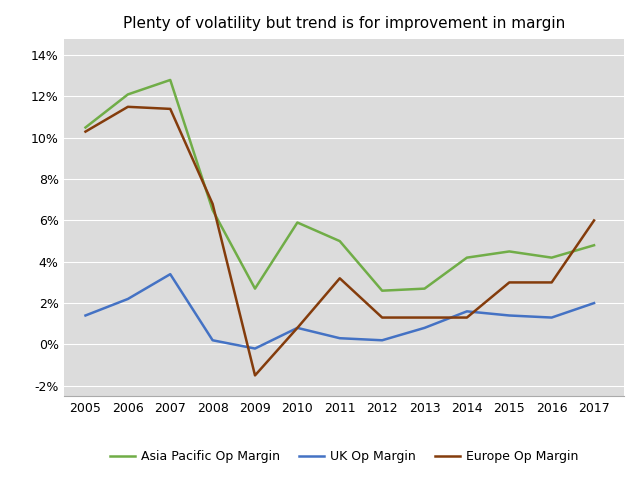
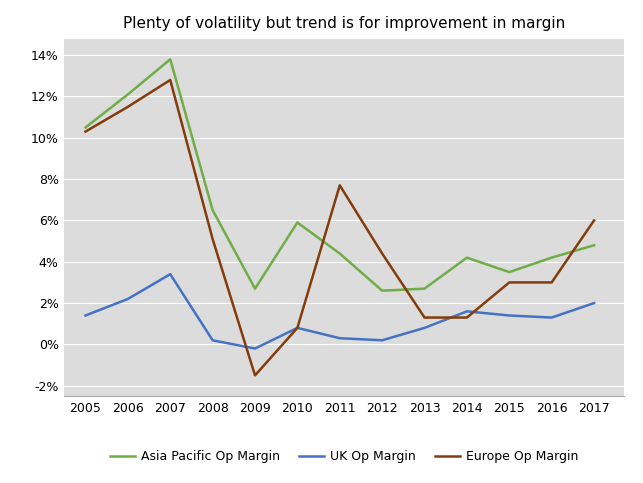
Asia Pacific Op Margin/2007: 12.8% -> 13.8%
Europe Op Margin/2007: 11.4% -> 12.8%
Europe Op Margin/2008: 6.8% -> 5.1%
Asia Pacific Op Margin/2011: 5.0% -> 4.4%
Europe Op Margin/2011: 3.2% -> 7.7%
Europe Op Margin/2012: 1.3% -> 4.4%
Asia Pacific Op Margin/2015: 4.5% -> 3.5%
